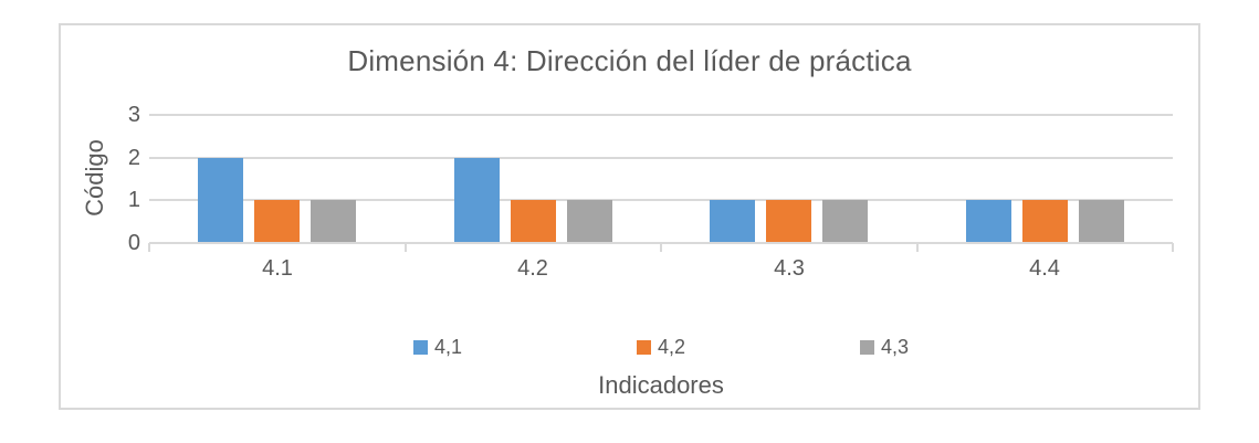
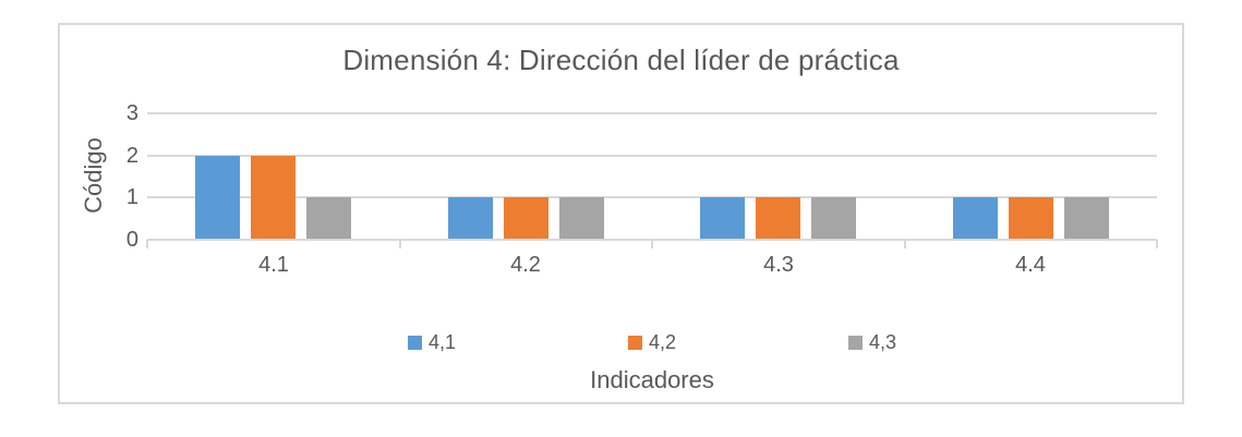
4,2/4.1: 1 -> 2
4,1/4.2: 2 -> 1
